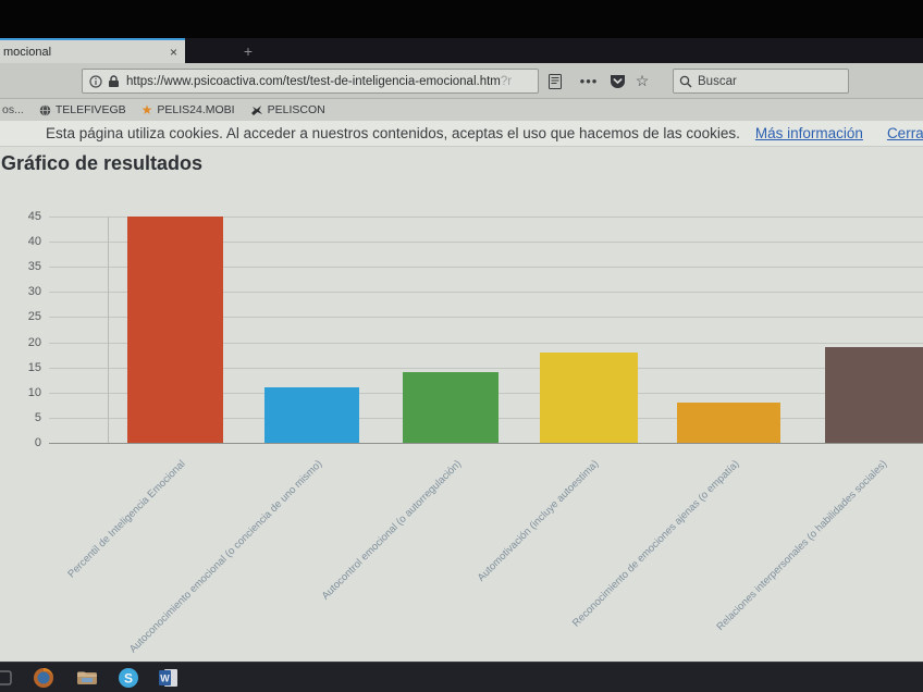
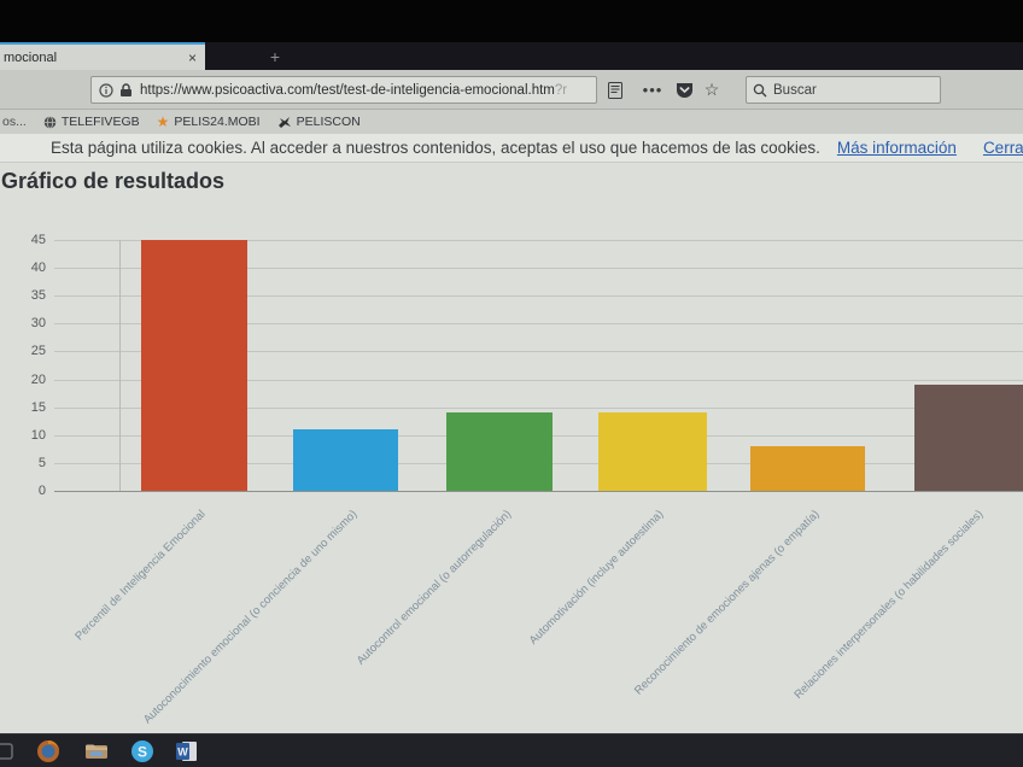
Automotivación (incluye autoestima): 18 -> 14
